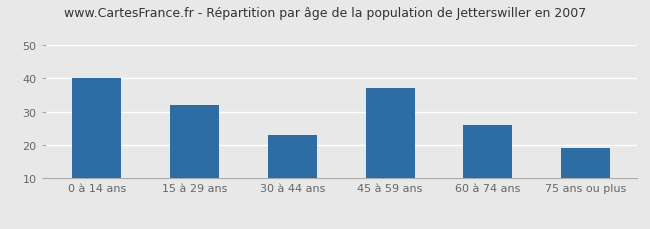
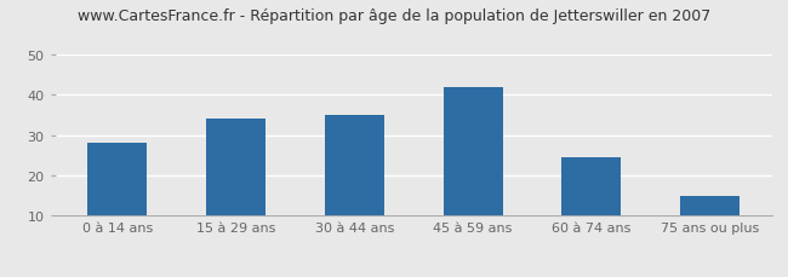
0 à 14 ans: 40.0 -> 28.0
15 à 29 ans: 32.0 -> 34.0
30 à 44 ans: 23.0 -> 35.0
45 à 59 ans: 37.0 -> 42.0
60 à 74 ans: 26.0 -> 24.5
75 ans ou plus: 19.0 -> 15.0
